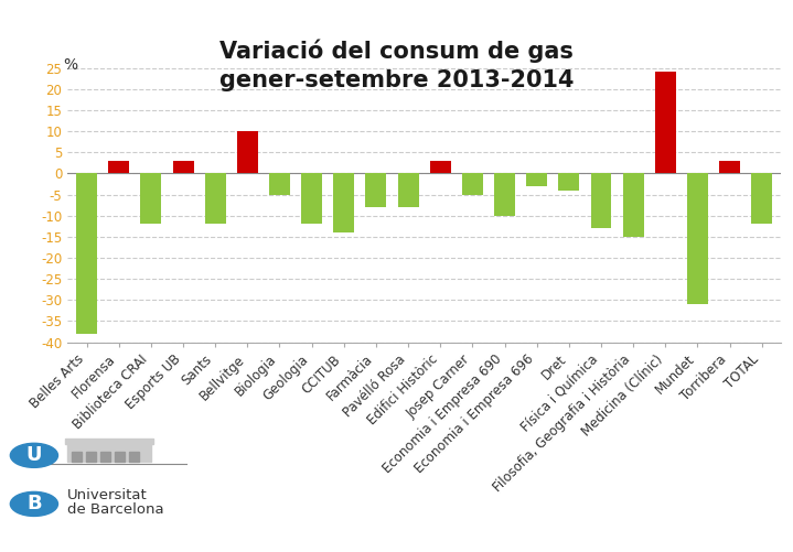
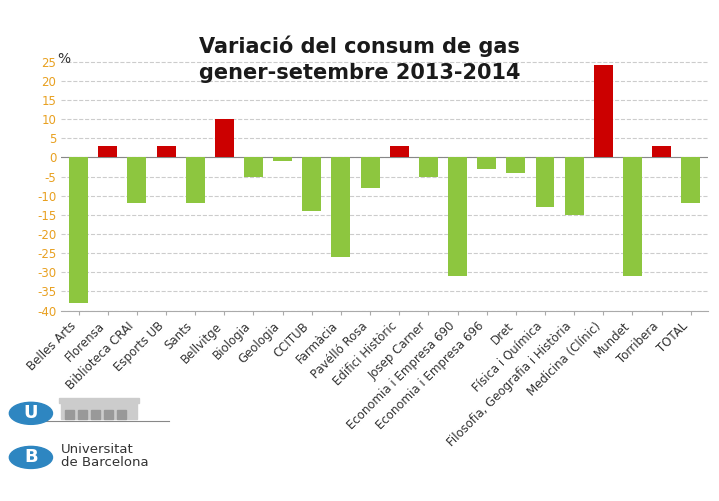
Geologia: -12 -> -1
Farmàcia: -8 -> -26
Economia i Empresa 690: -10 -> -31
